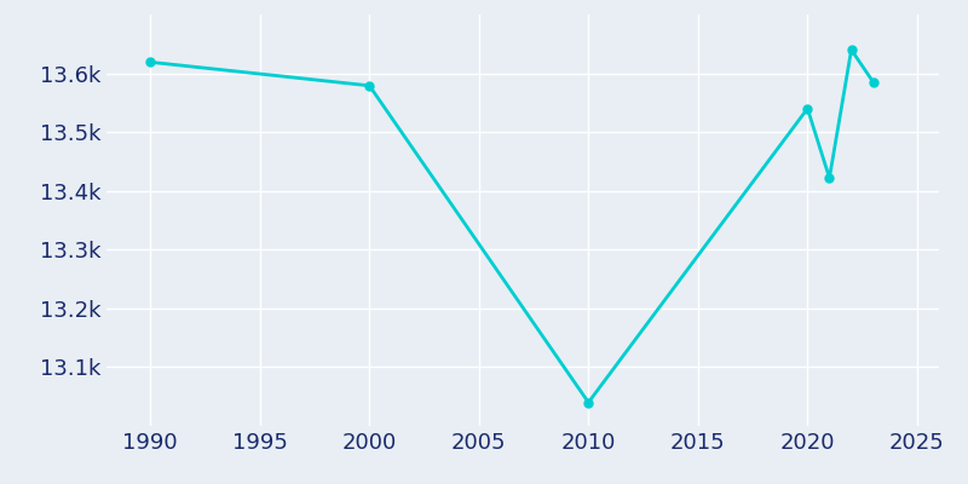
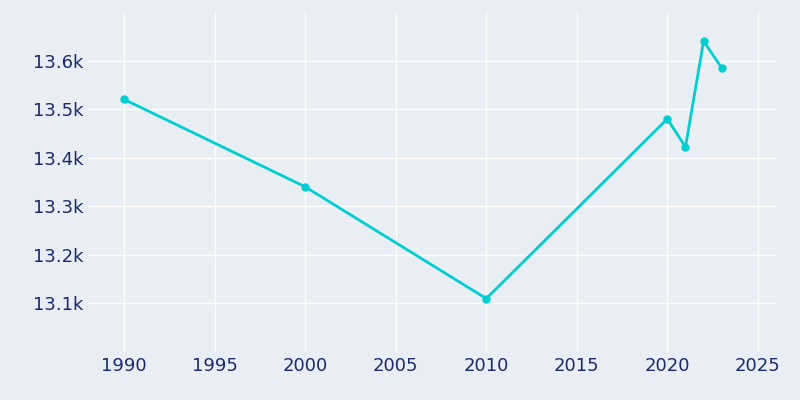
1990: 13.619k -> 13.520k
2000: 13.579k -> 13.340k
2010: 13.040k -> 13.110k
2020: 13.540k -> 13.480k
